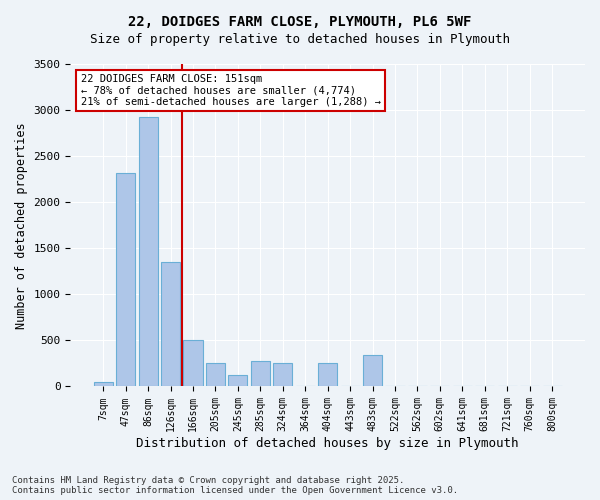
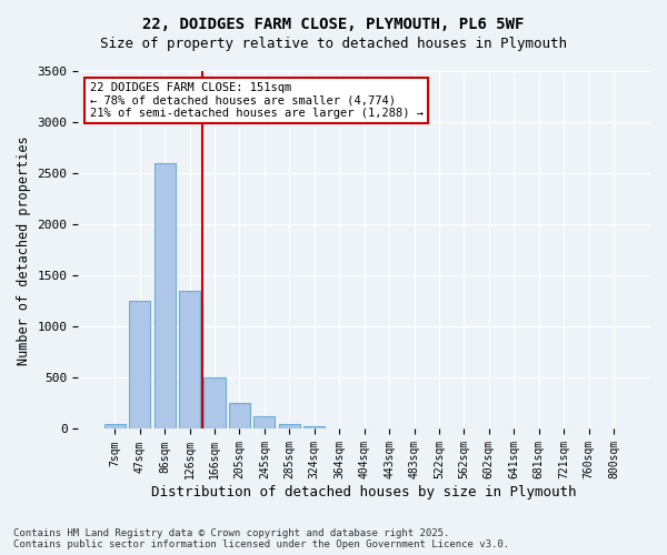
47sqm: 2320 -> 1250
86sqm: 2920 -> 2600
285sqm: 280 -> 50
324sqm: 260 -> 30
404sqm: 260 -> 0
483sqm: 340 -> 0
